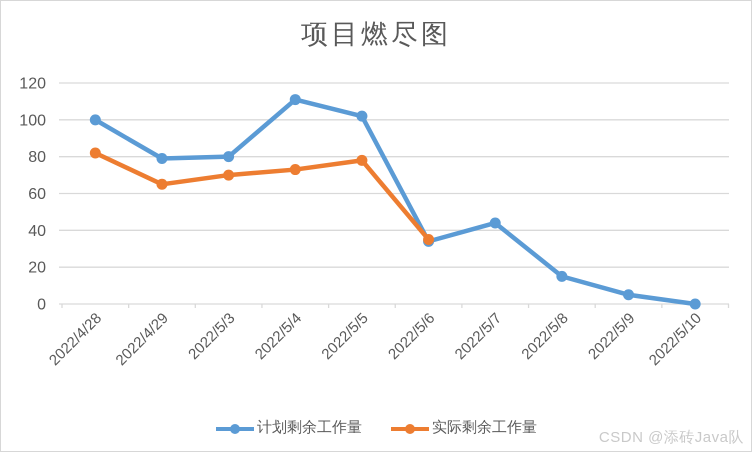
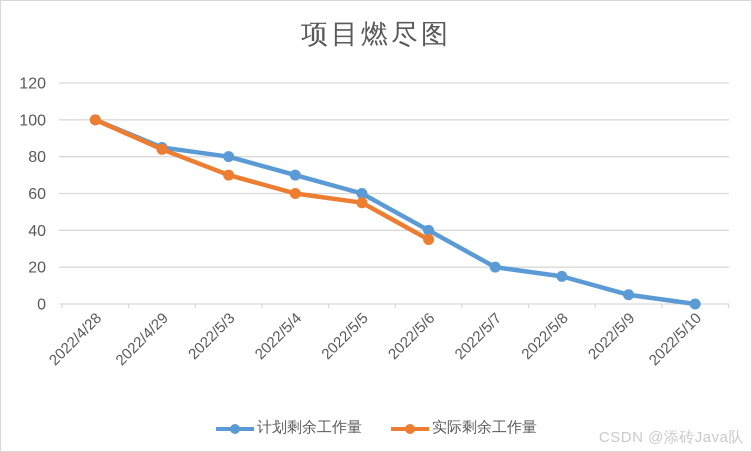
实际剩余工作量/2022/4/28: 82 -> 100
计划剩余工作量/2022/4/29: 79 -> 85
实际剩余工作量/2022/4/29: 65 -> 84
计划剩余工作量/2022/5/4: 111 -> 70
实际剩余工作量/2022/5/4: 73 -> 60
计划剩余工作量/2022/5/5: 102 -> 60
实际剩余工作量/2022/5/5: 78 -> 55
计划剩余工作量/2022/5/6: 34 -> 40
计划剩余工作量/2022/5/7: 44 -> 20
